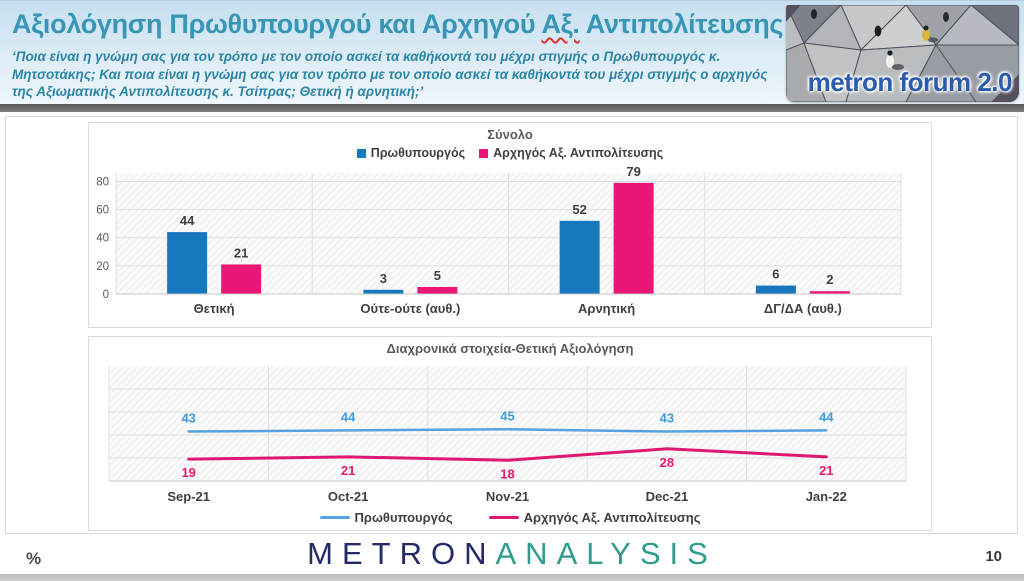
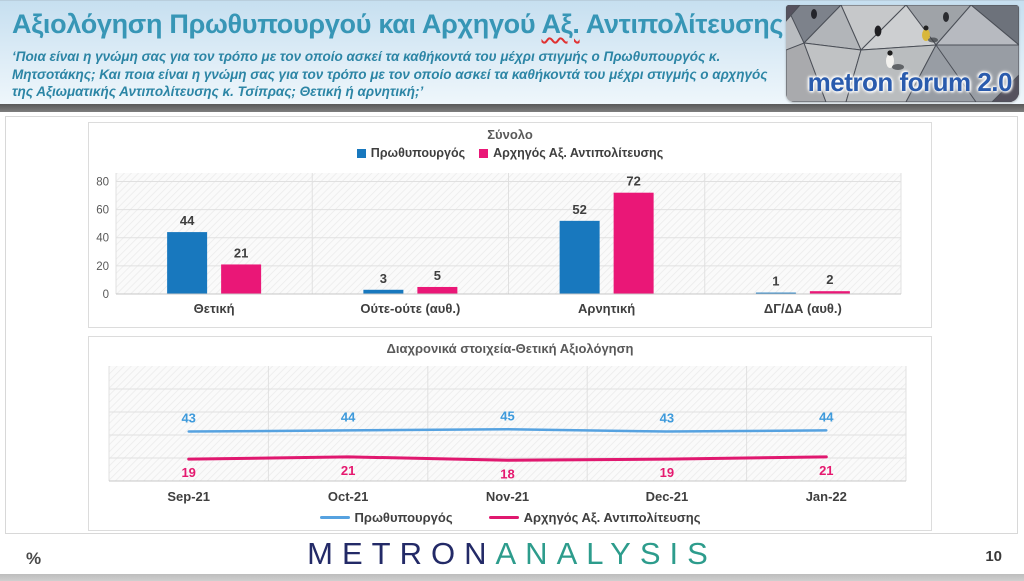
Σύνολο/Αρχηγός Αξ. Αντιπολίτευσης/Αρνητική: 79 -> 72
Σύνολο/Πρωθυπουργός/ΔΓ/ΔΑ (αυθ.): 6 -> 1
Διαχρονικά στοιχεία-Θετική Αξιολόγηση/Αρχηγός Αξ. Αντιπολίτευσης/Dec-21: 28 -> 19
